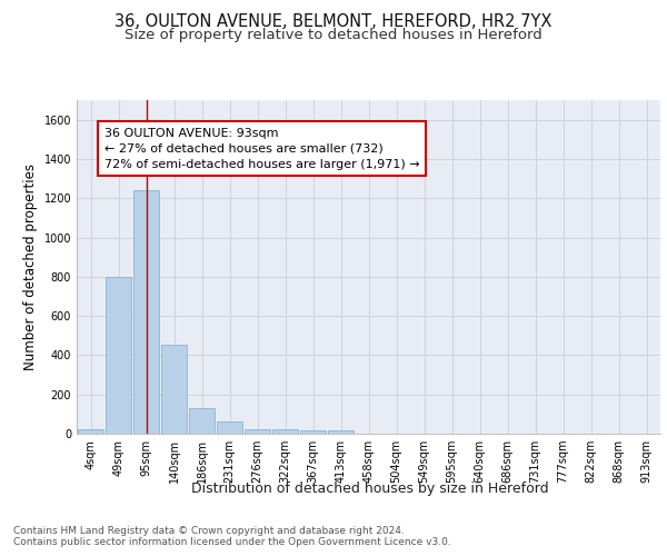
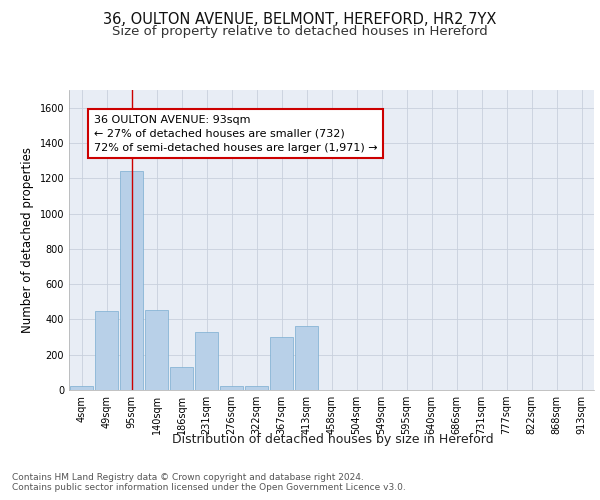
49sqm: 800 -> 450
231sqm: 60 -> 330
367sqm: 20 -> 300
413sqm: 20 -> 360
